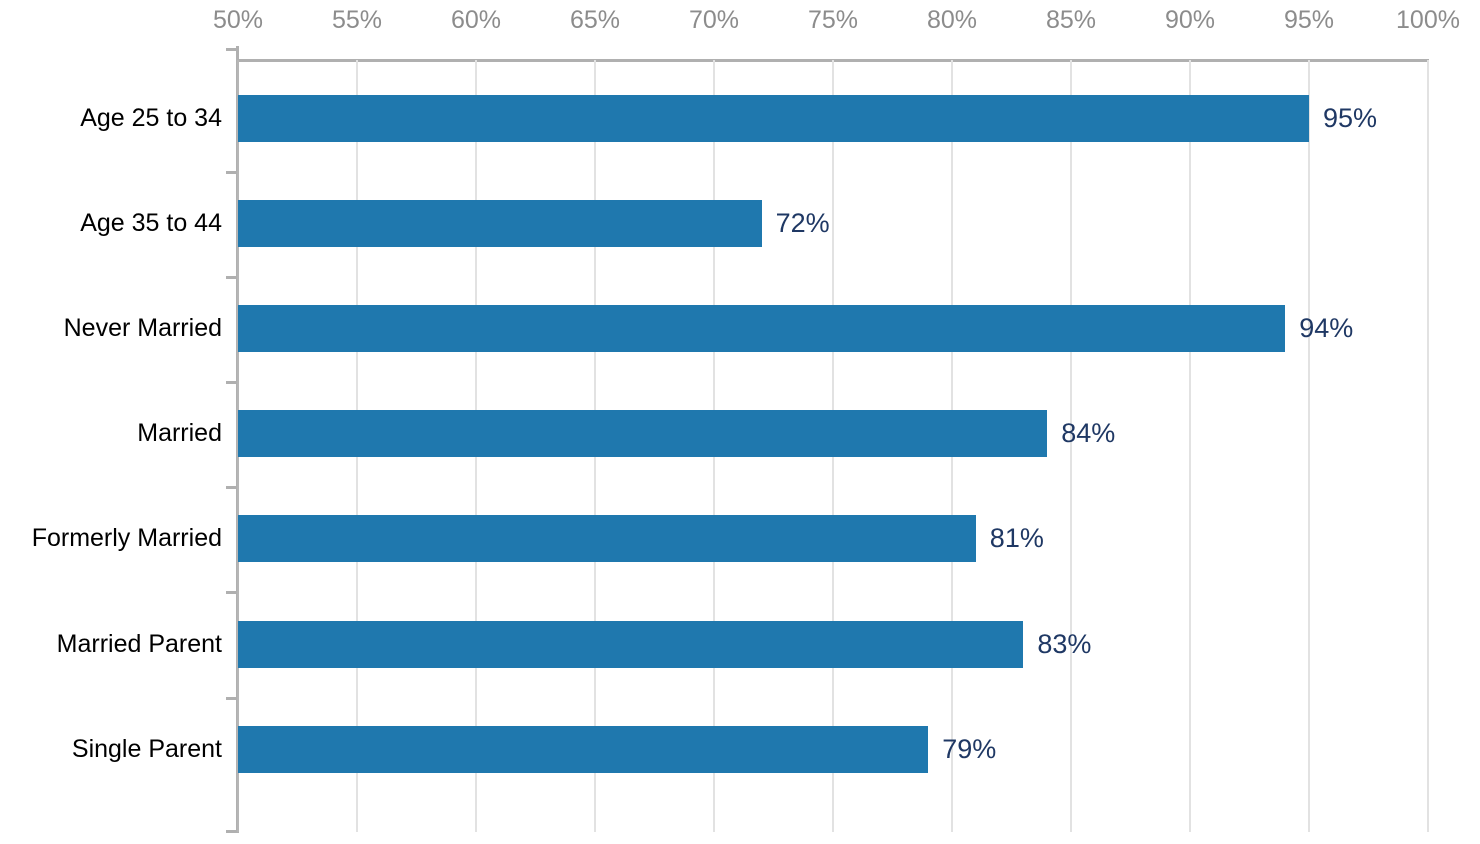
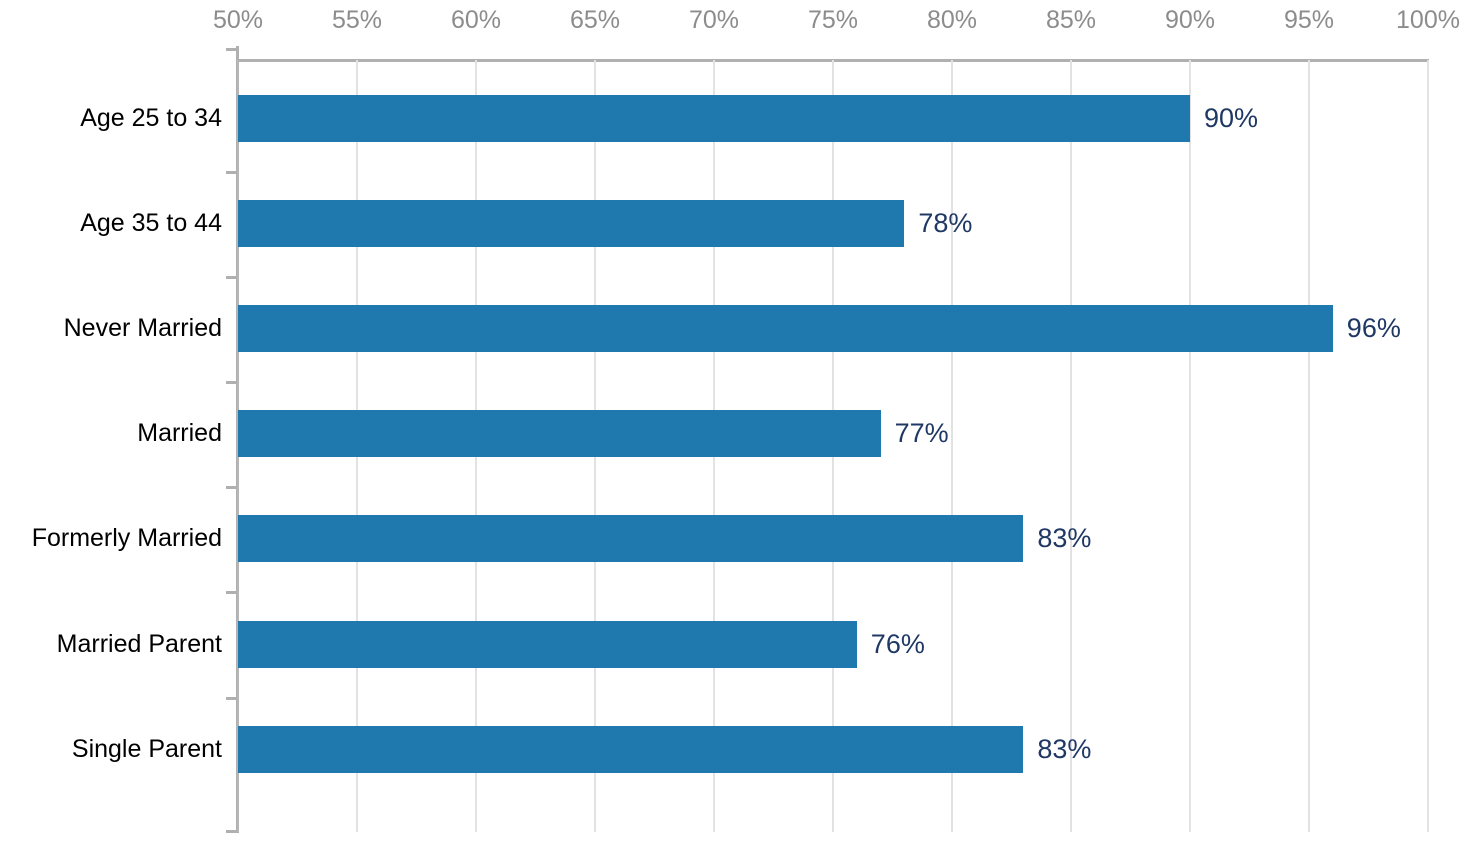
Age 25 to 34: 95% -> 90%
Age 35 to 44: 72% -> 78%
Never Married: 94% -> 96%
Married: 84% -> 77%
Formerly Married: 81% -> 83%
Married Parent: 83% -> 76%
Single Parent: 79% -> 83%
